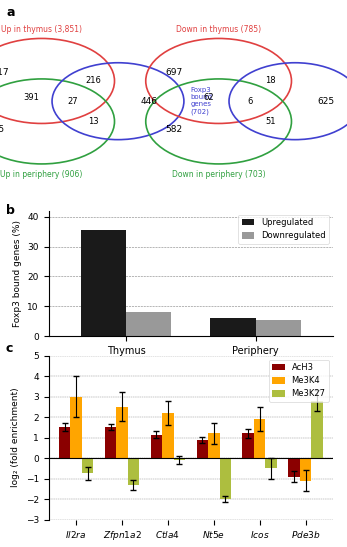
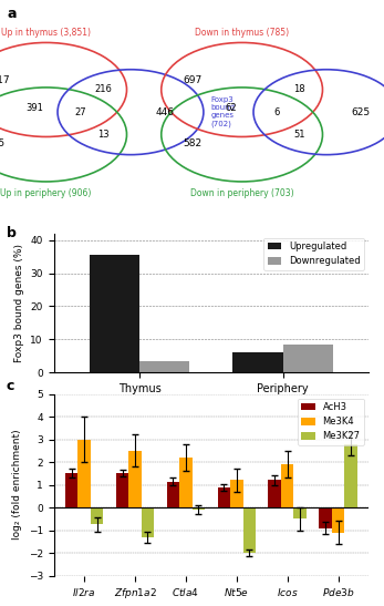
Downregulated/Thymus: 8.0 -> 3.5
Downregulated/Periphery: 5.5 -> 8.5
